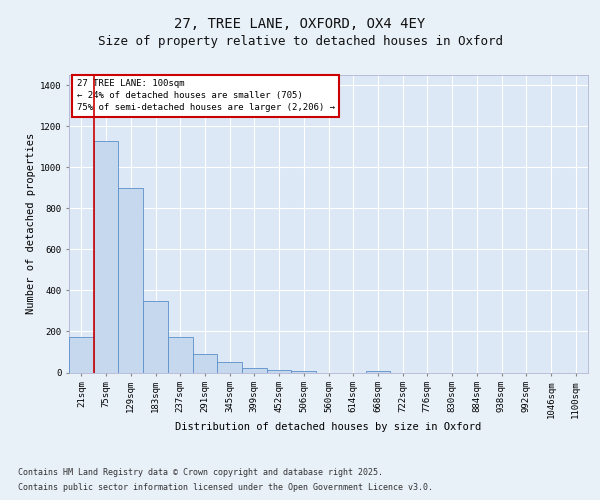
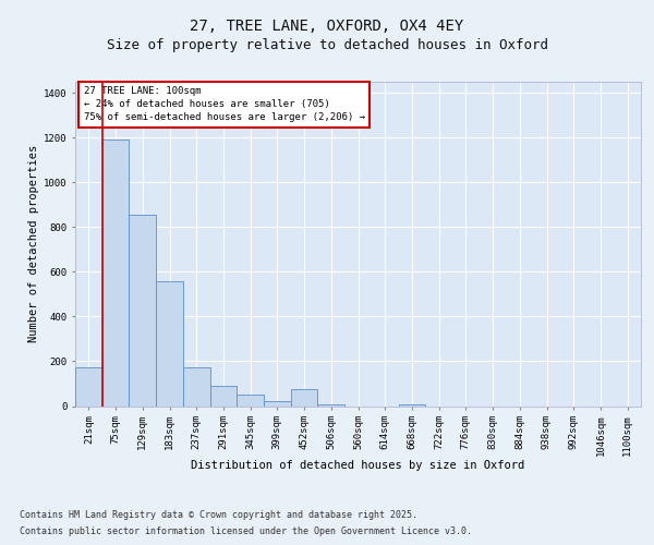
75sqm: 1130 -> 1190
129sqm: 900 -> 855
183sqm: 350 -> 560
452sqm: 10 -> 75
